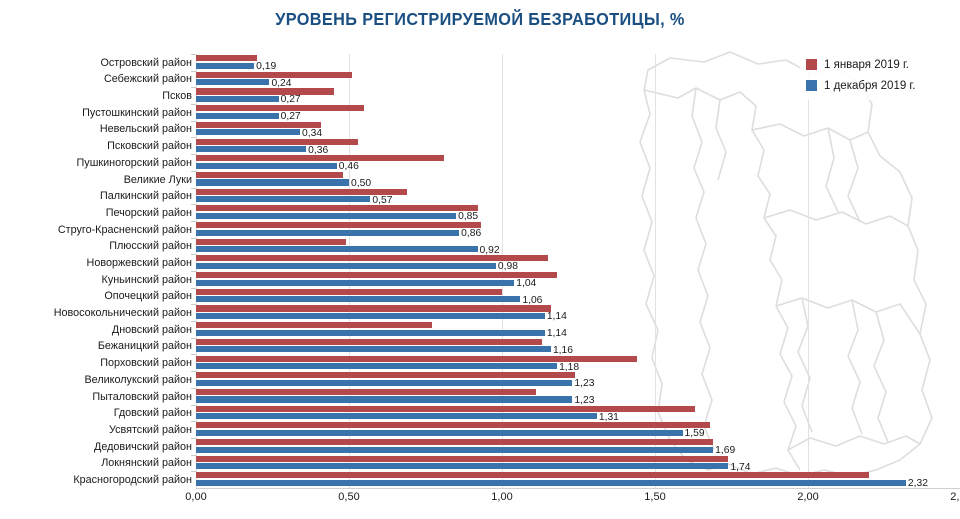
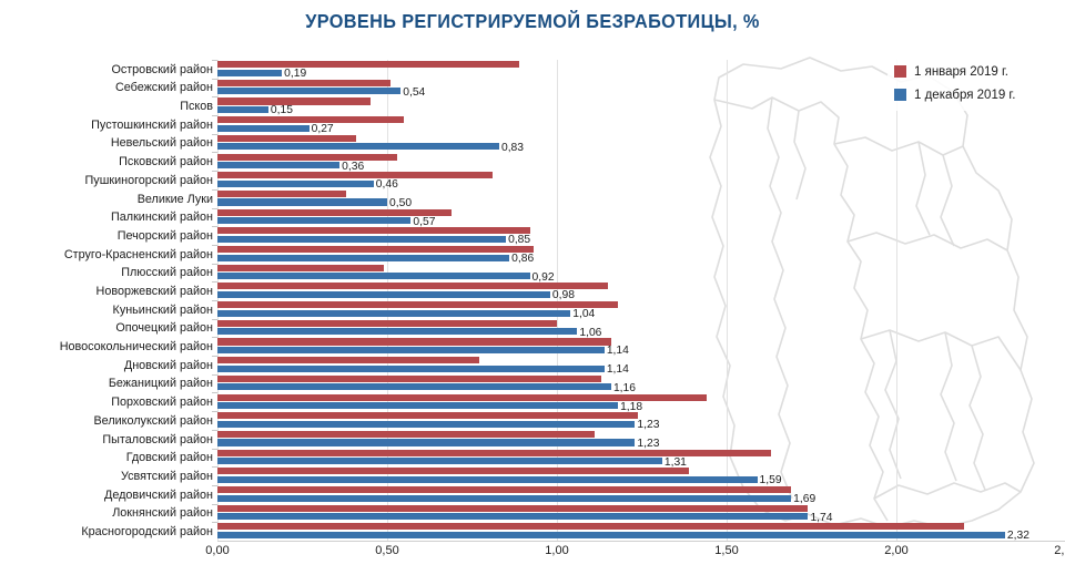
1 января 2019 г./Островский район: 0,20 -> 0,89
1 декабря 2019 г./Себежский район: 0,24 -> 0,54
1 декабря 2019 г./Псков: 0,27 -> 0,15
1 декабря 2019 г./Невельский район: 0,34 -> 0,83
1 января 2019 г./Великие Луки: 0,48 -> 0,38
1 января 2019 г./Усвятский район: 1,68 -> 1,39
